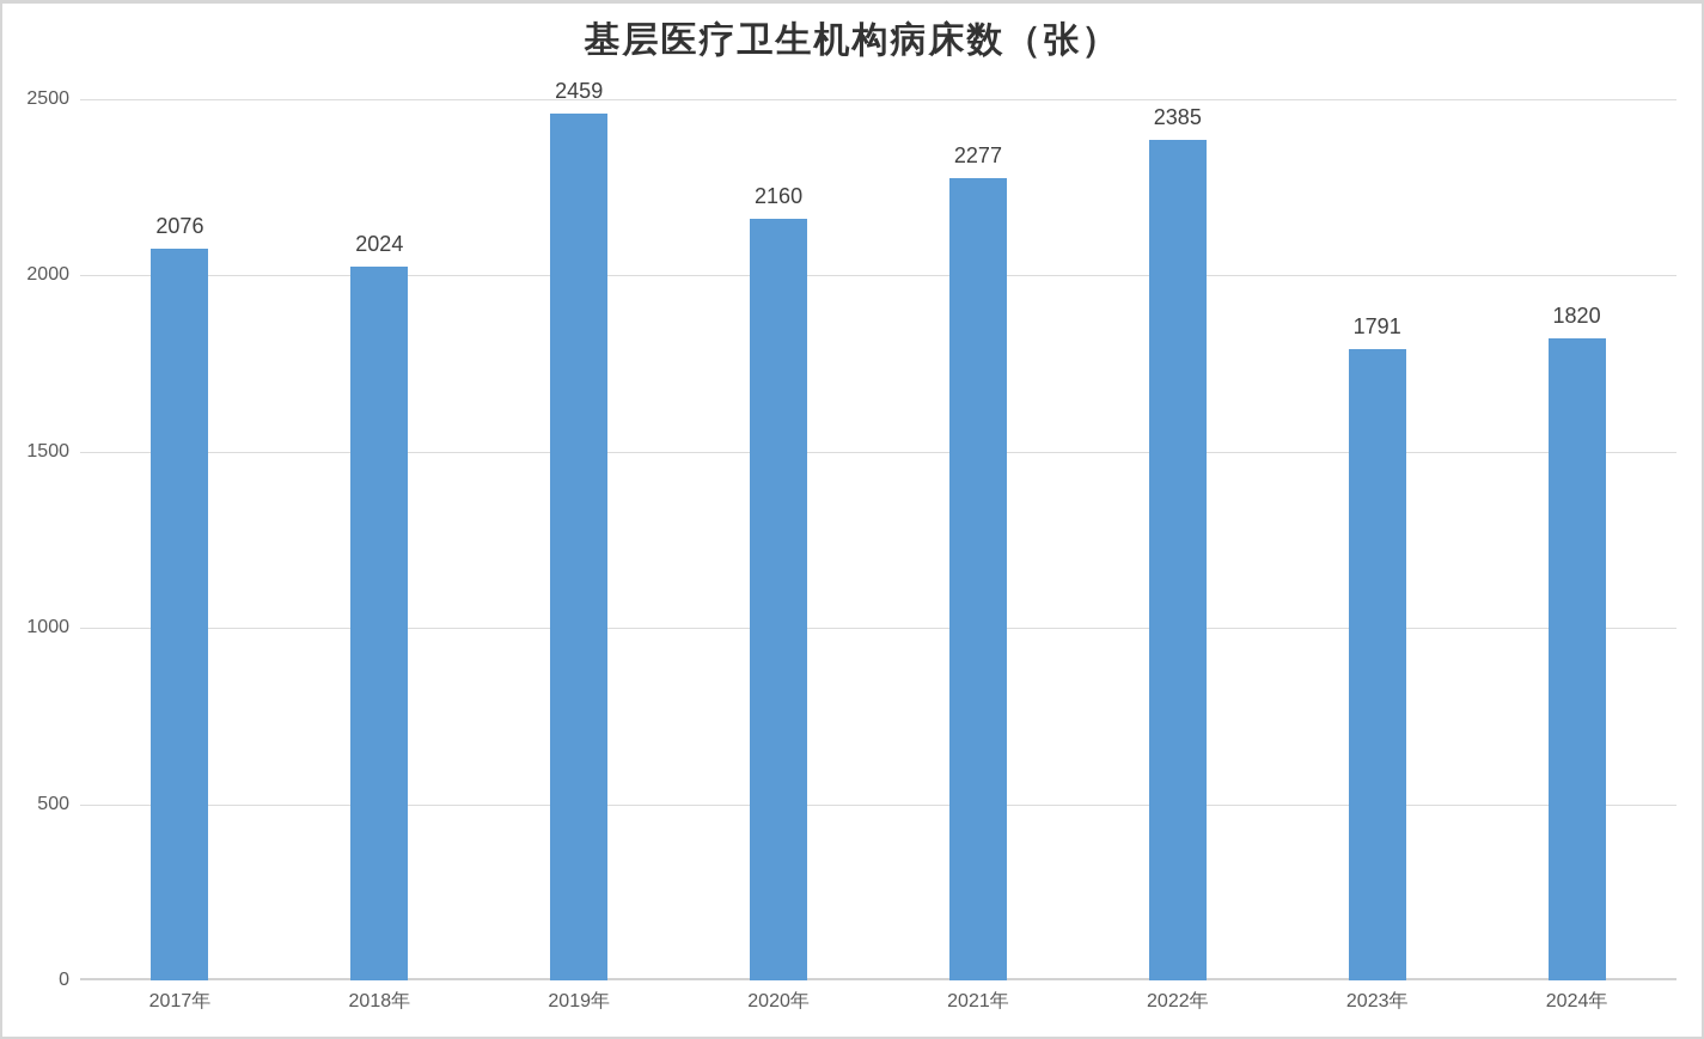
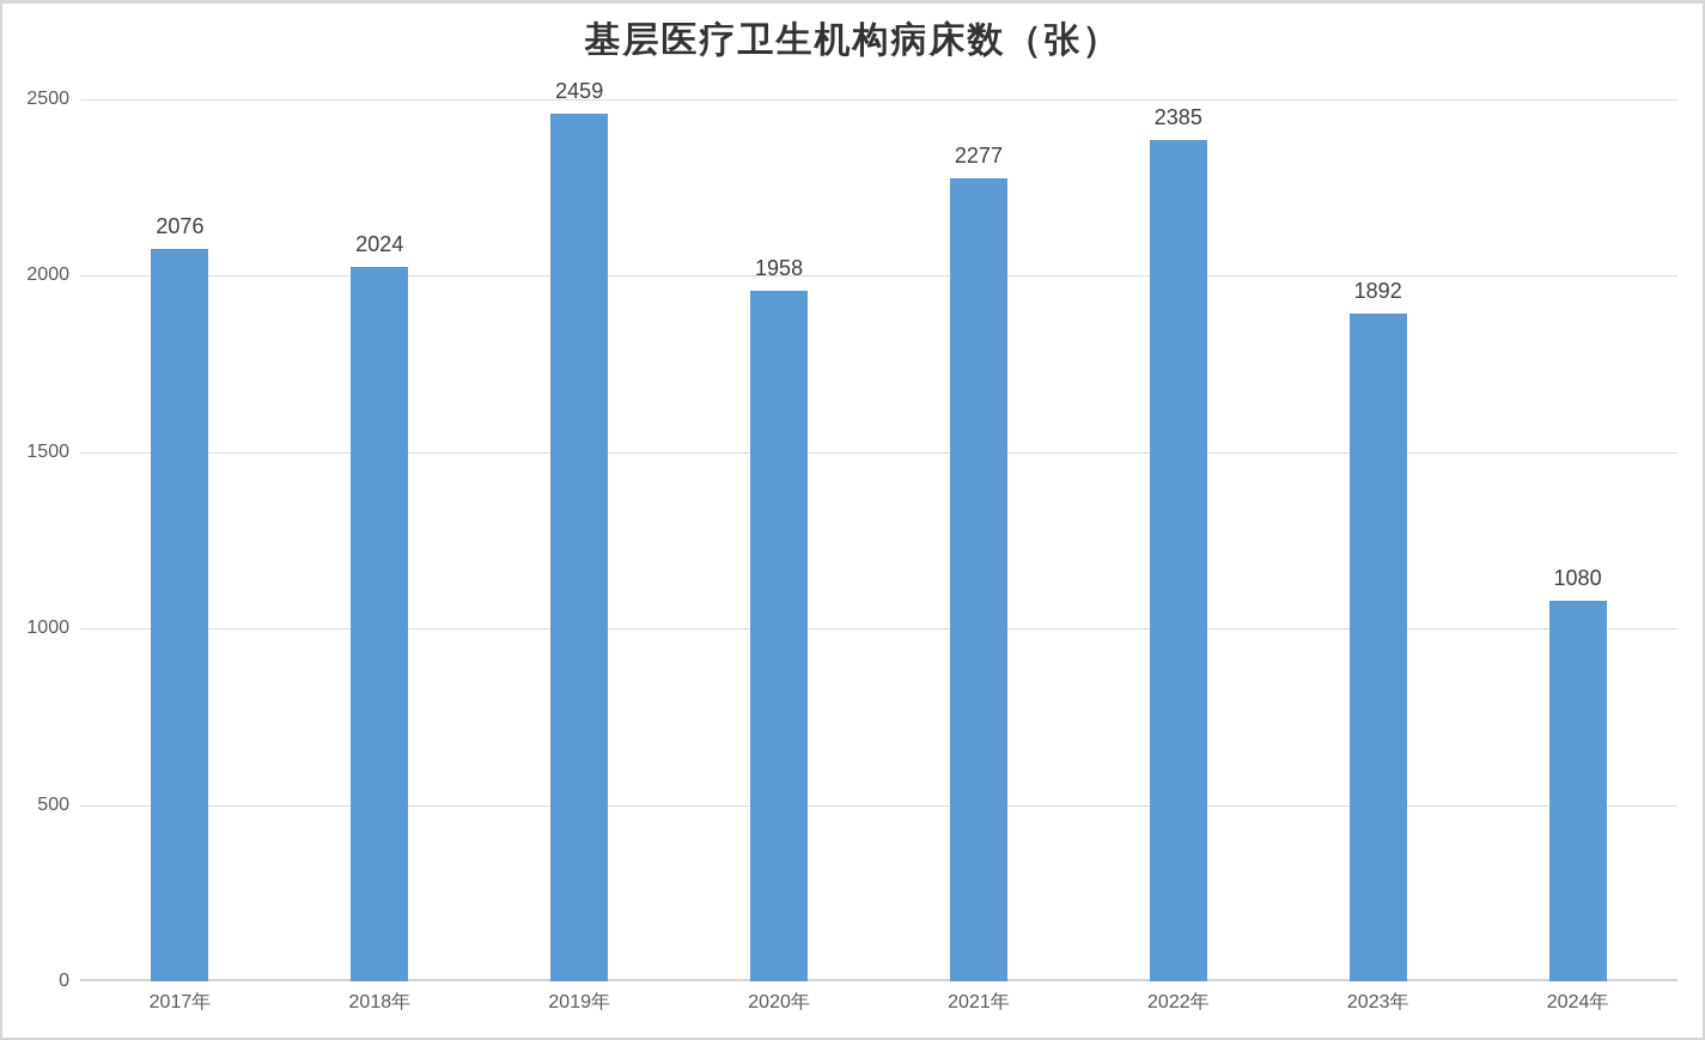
2020年: 2160 -> 1958
2023年: 1791 -> 1892
2024年: 1820 -> 1080
